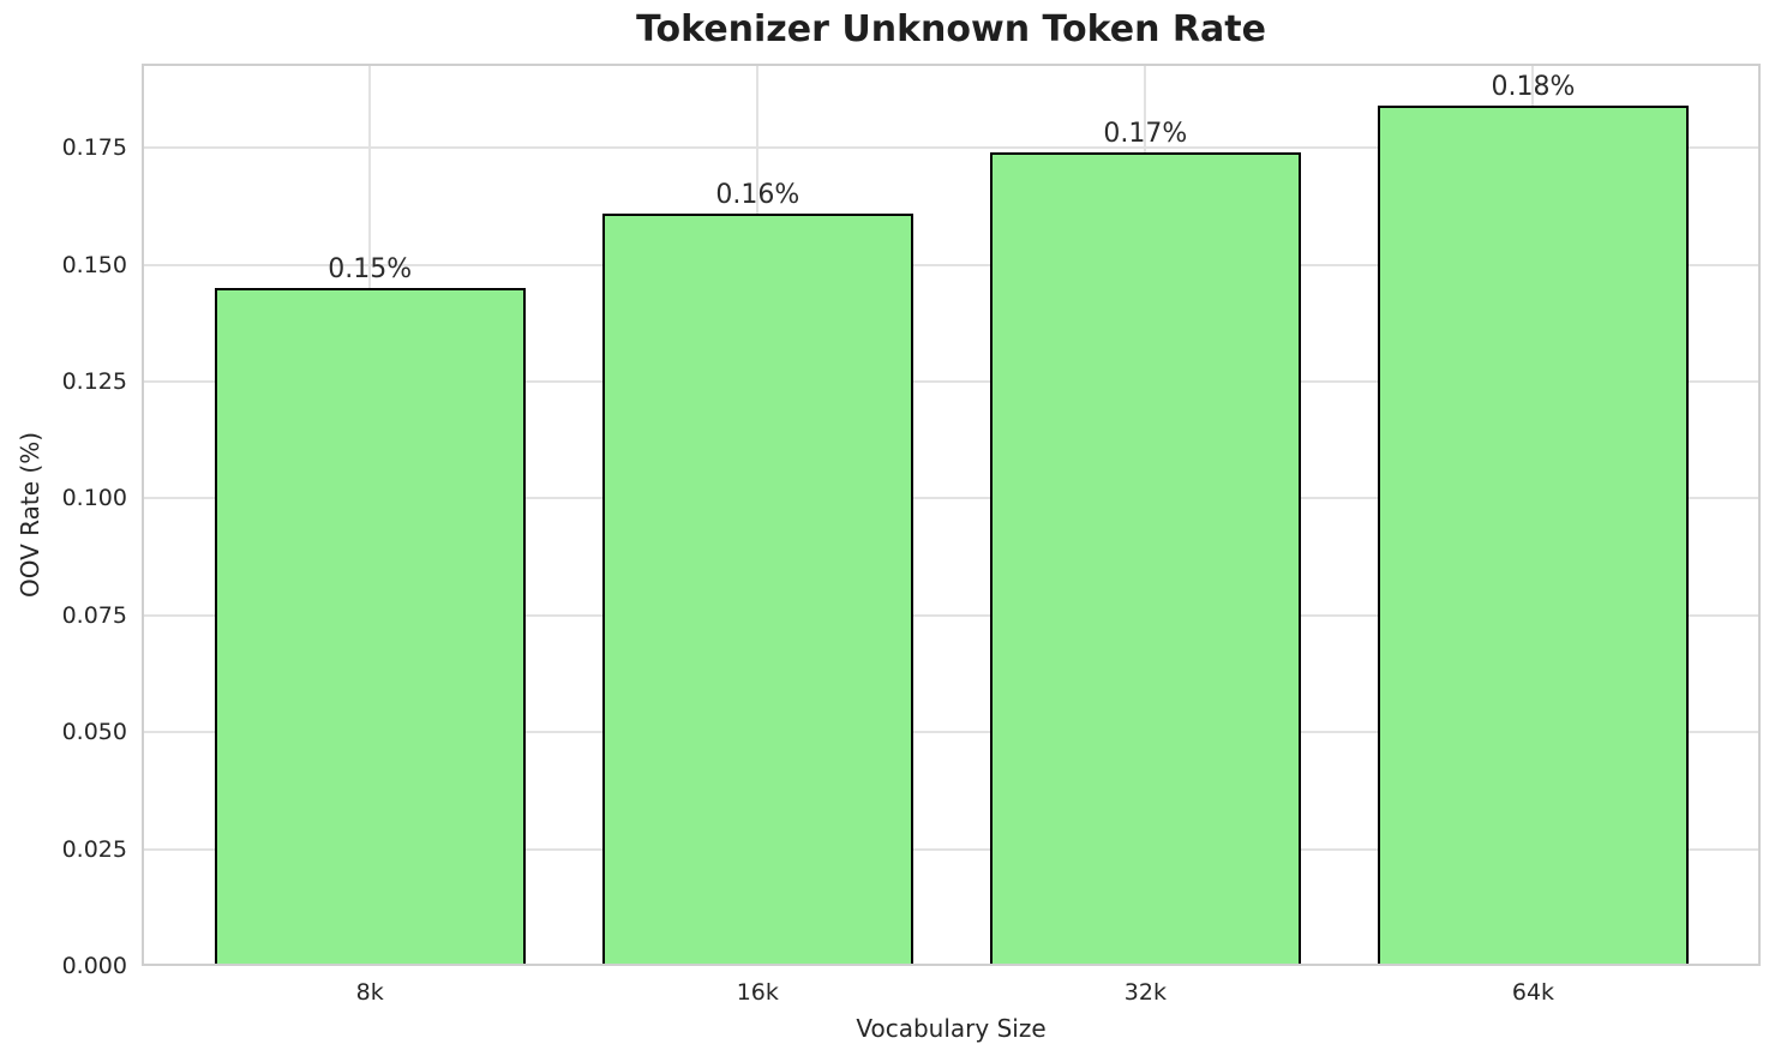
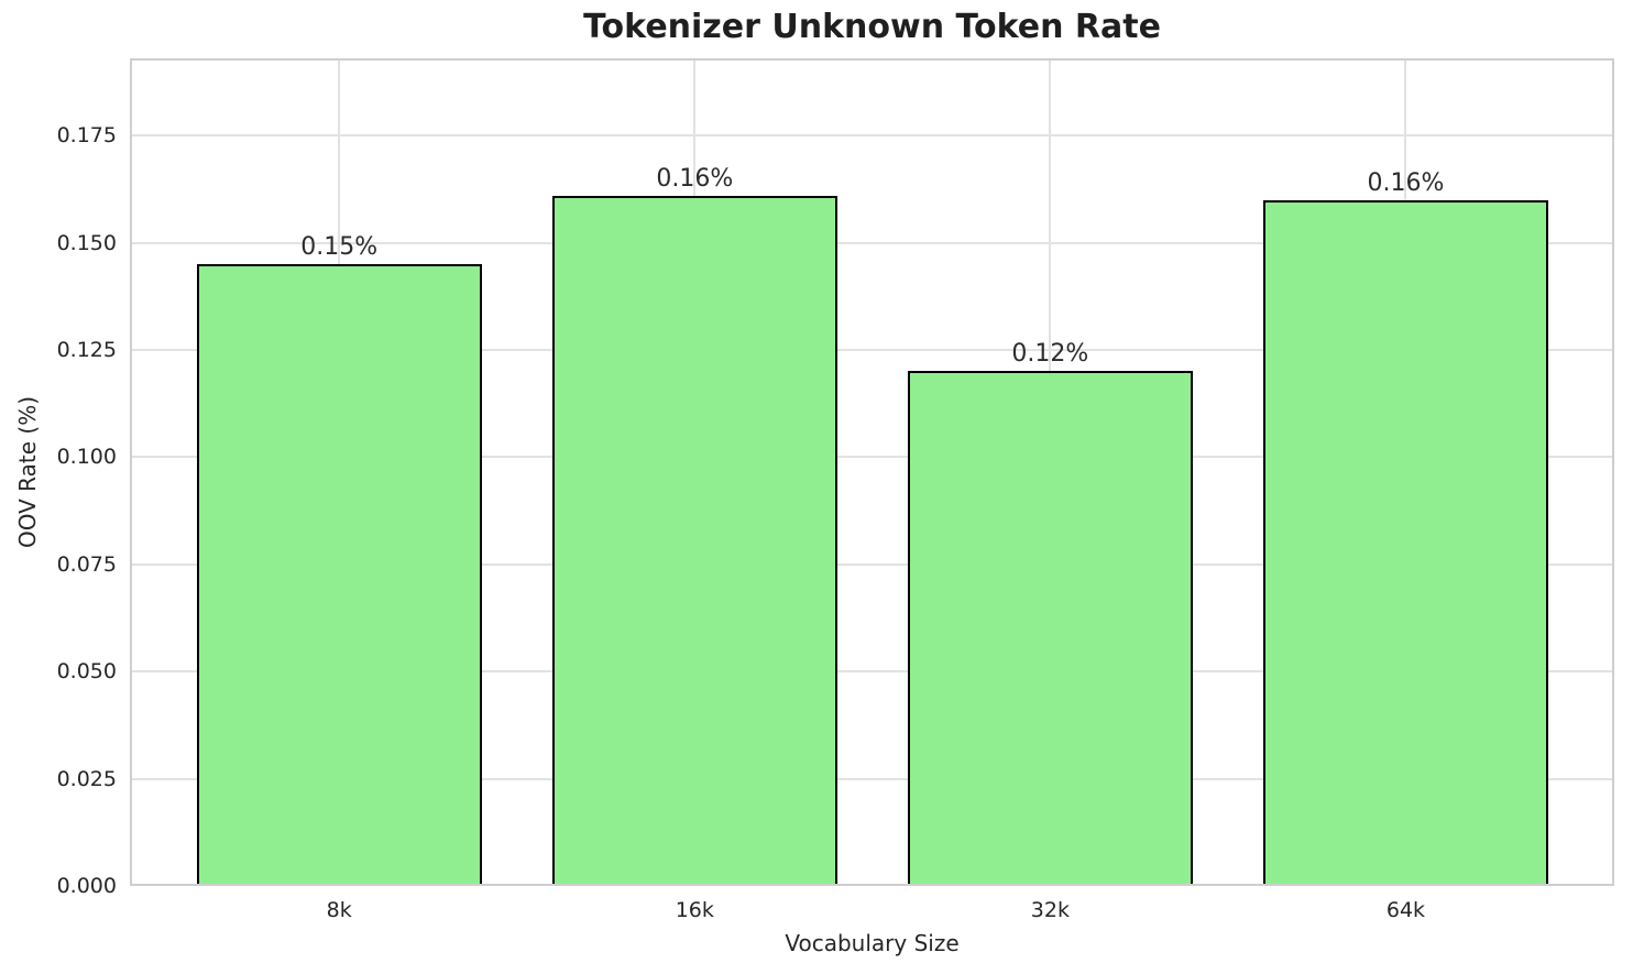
32k: 0.17% -> 0.12%
64k: 0.18% -> 0.16%
